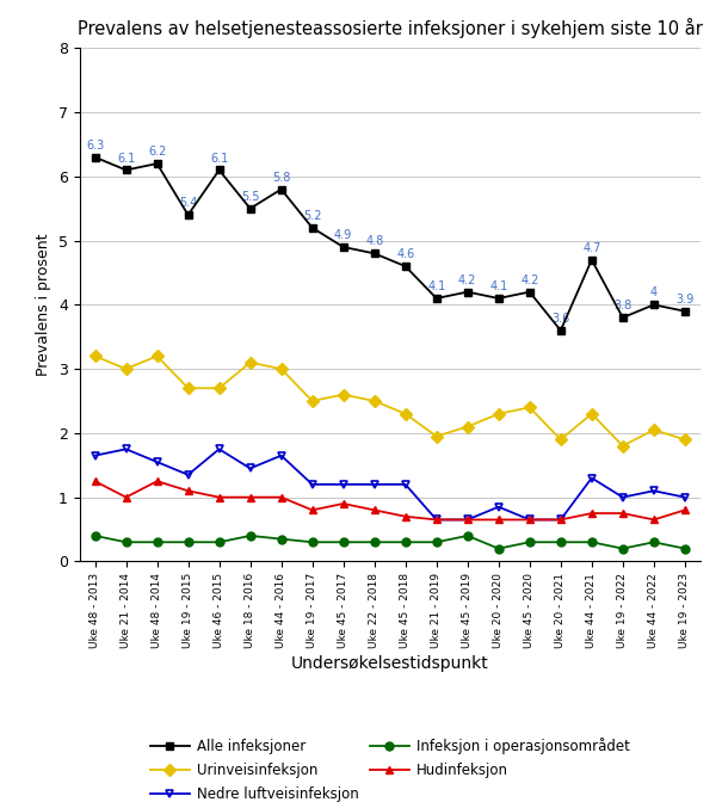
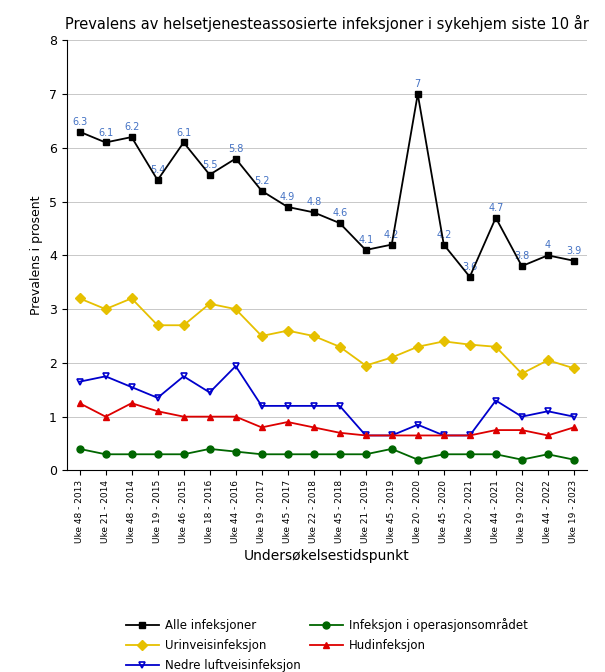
Nedre luftveisinfeksjon/Uke 44 - 2016: 1.65 -> 1.94
Alle infeksjoner/Uke 20 - 2020: 4.1 -> 7
Urinveisinfeksjon/Uke 20 - 2021: 1.90 -> 2.34
